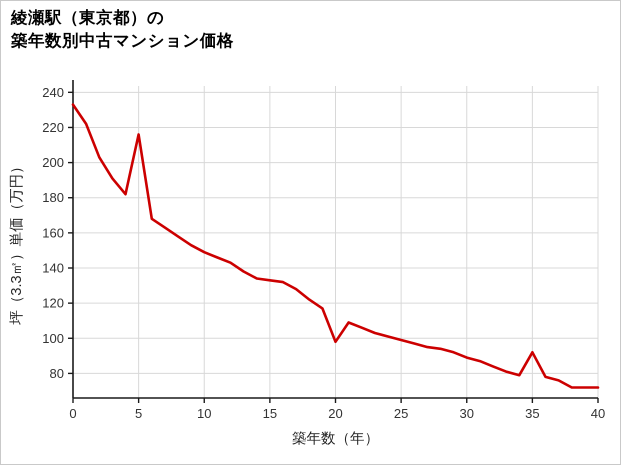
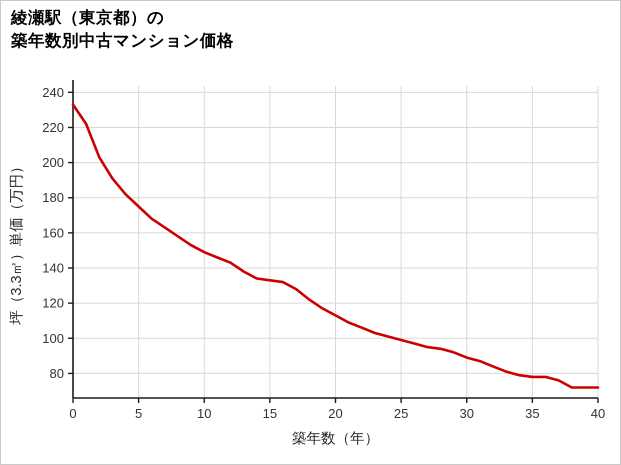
5: 216 -> 175
20: 98 -> 113
35: 92 -> 78
